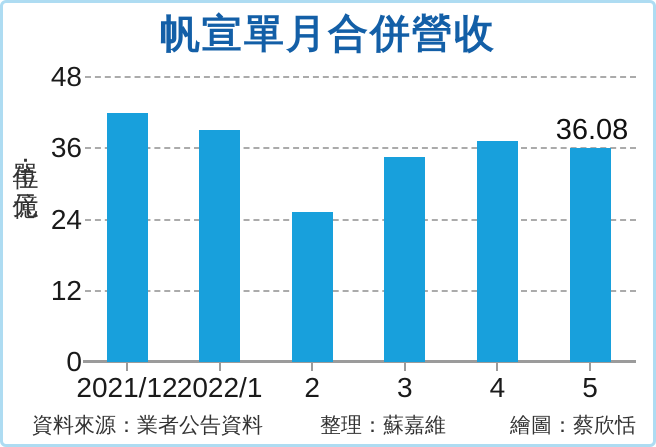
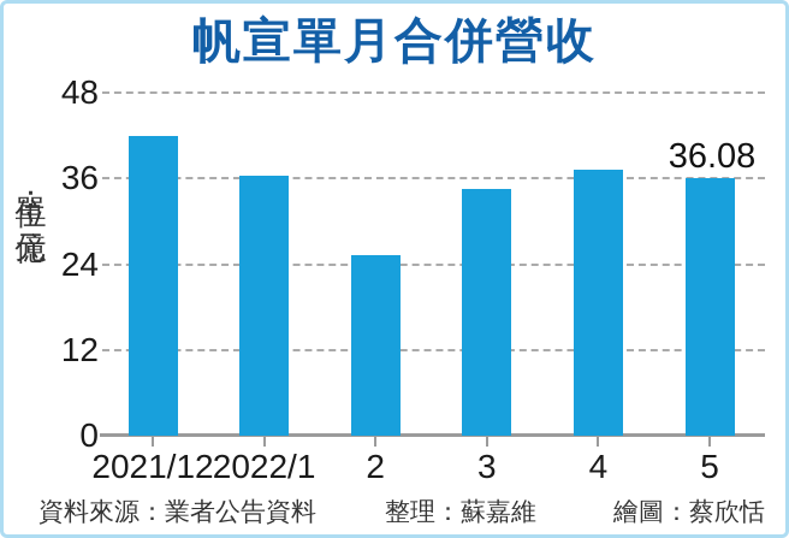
2022/1: 39 -> 36
